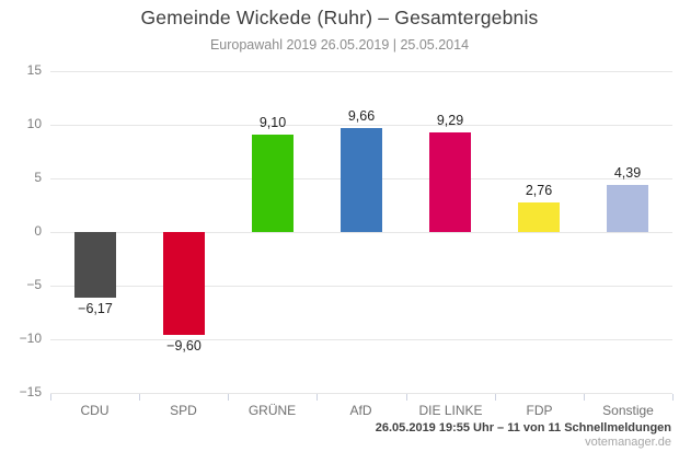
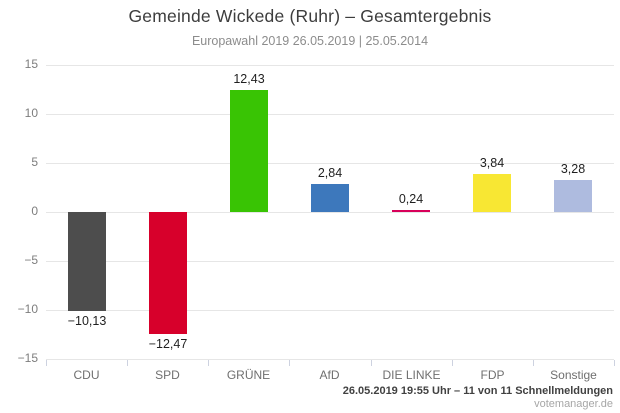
CDU: −6,17 -> −10,13
SPD: −9,60 -> −12,47
GRÜNE: 9,10 -> 12,43
AfD: 9,66 -> 2,84
DIE LINKE: 9,29 -> 0,24
FDP: 2,76 -> 3,84
Sonstige: 4,39 -> 3,28
